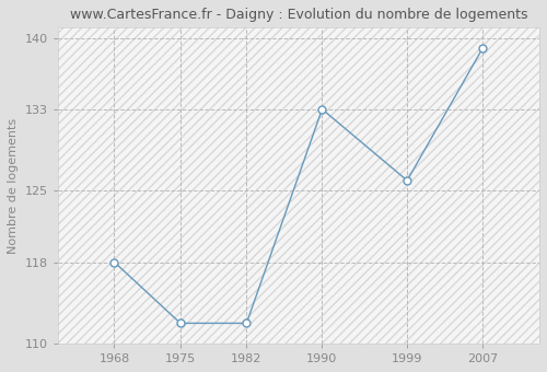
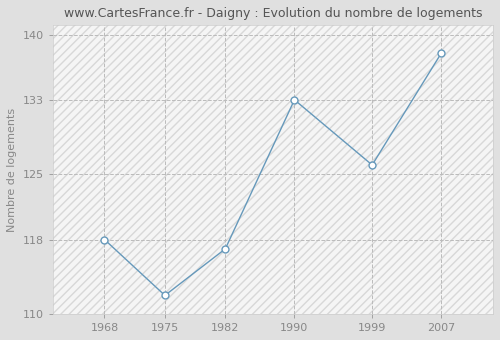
1982: 112 -> 117
2007: 139 -> 138
